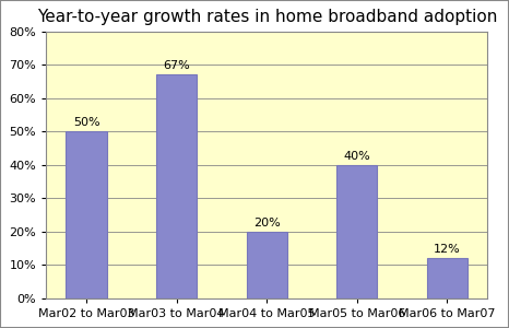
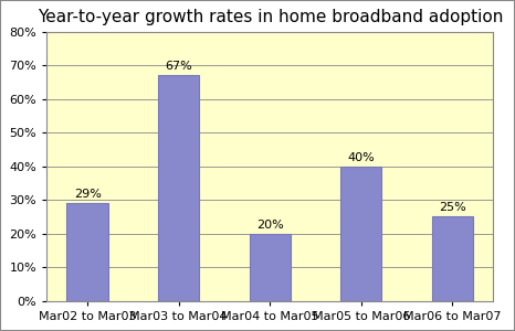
Mar02 to Mar03: 50% -> 29%
Mar06 to Mar07: 12% -> 25%
